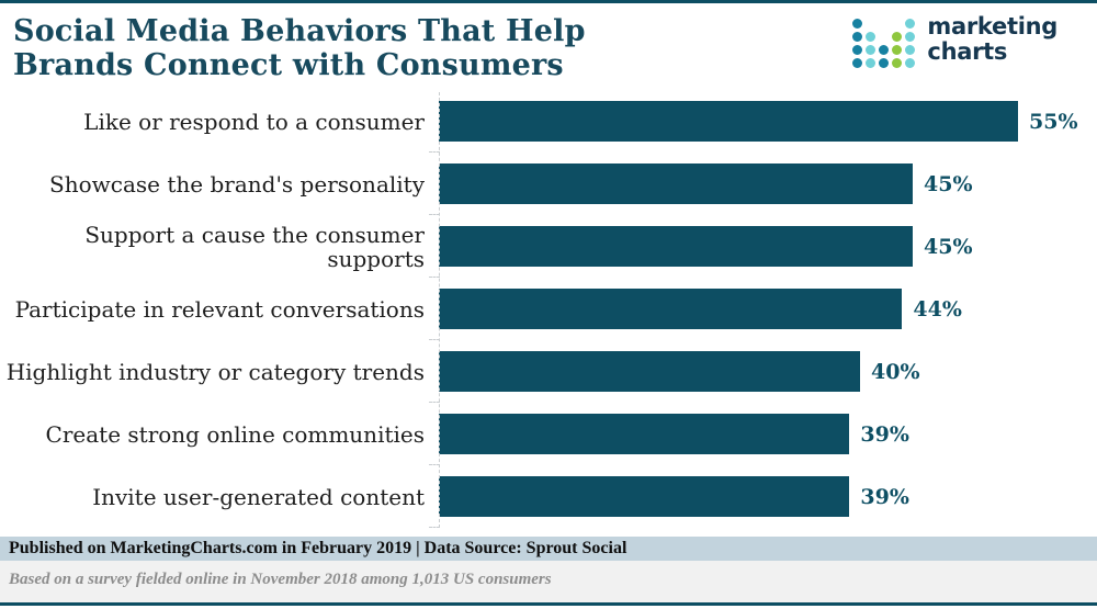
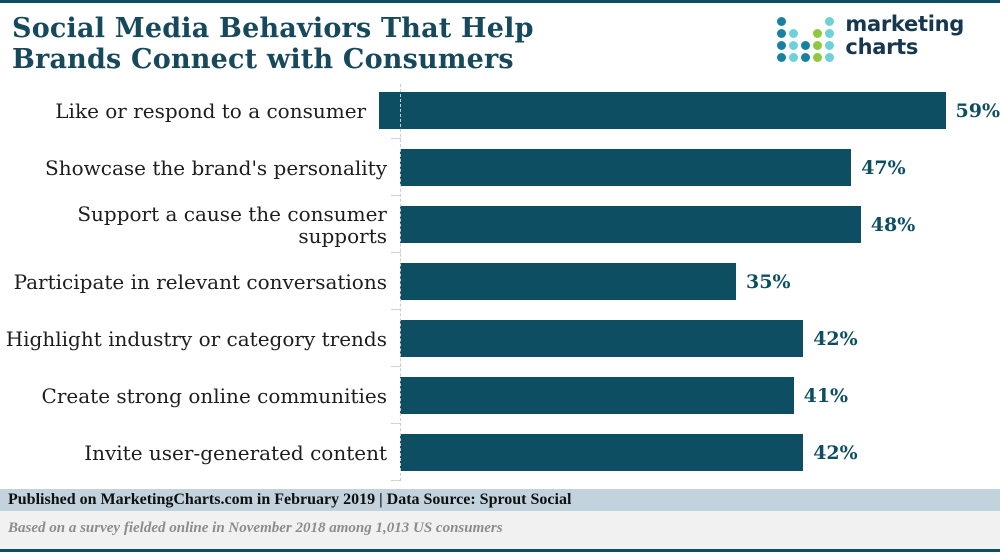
Like or respond to a consumer: 55% -> 59%
Showcase the brand's personality: 45% -> 47%
Support a cause the consumer supports: 45% -> 48%
Participate in relevant conversations: 44% -> 35%
Highlight industry or category trends: 40% -> 42%
Create strong online communities: 39% -> 41%
Invite user-generated content: 39% -> 42%
